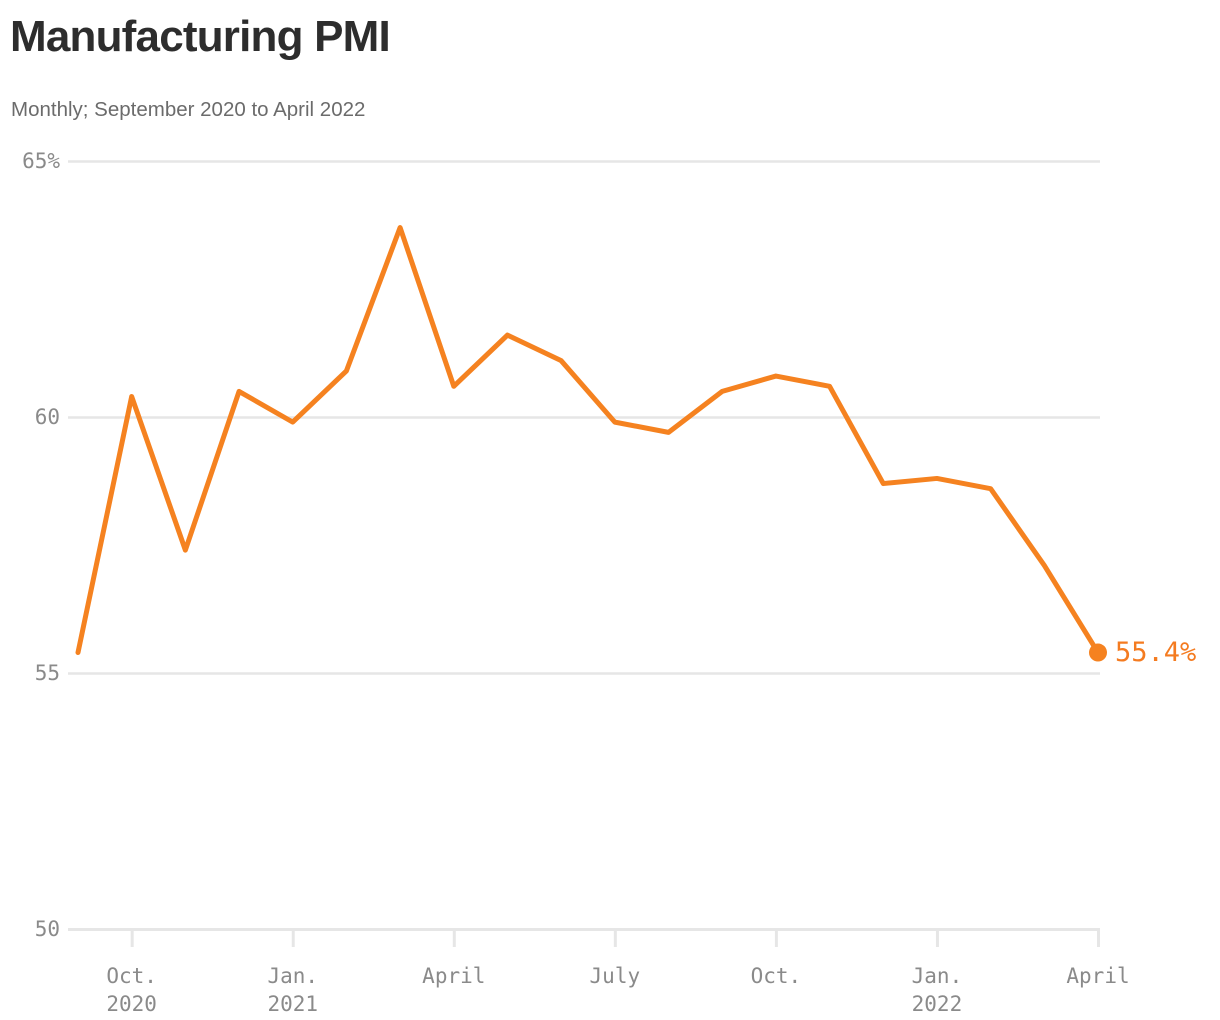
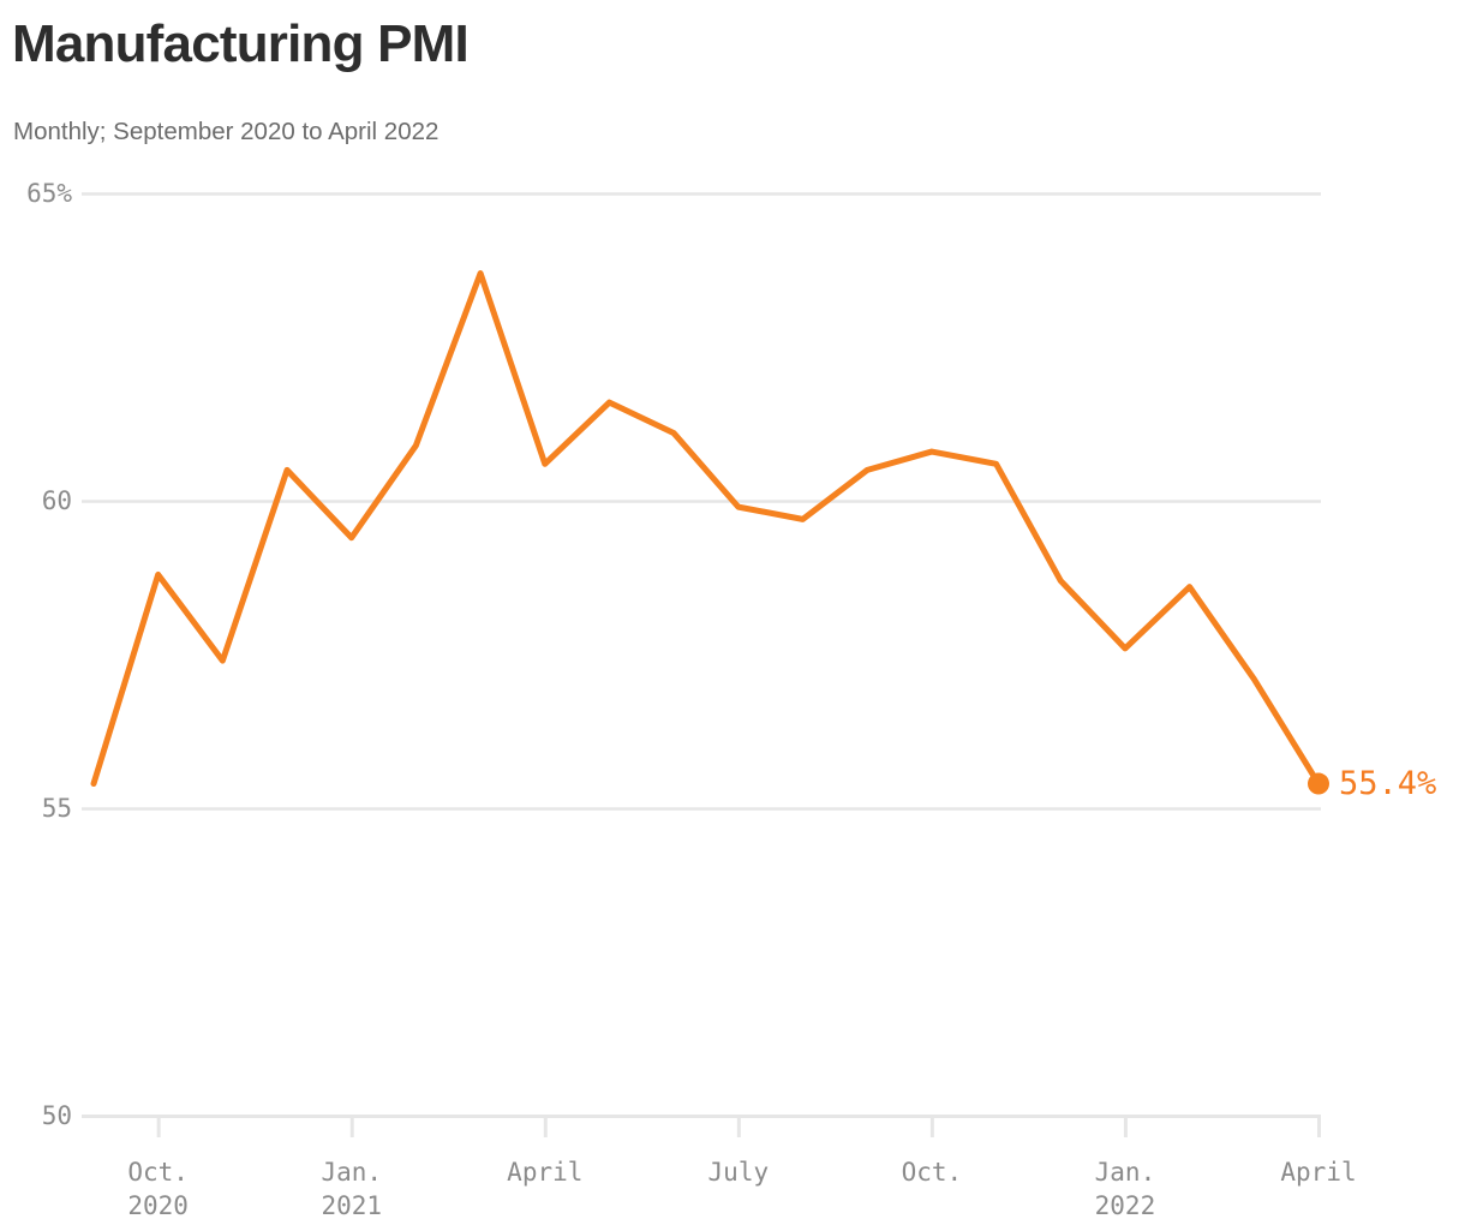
Oct. 2020: 60.4% -> 58.8%
Jan. 2021: 59.9% -> 59.4%
Jan. 2022: 58.8% -> 57.6%
